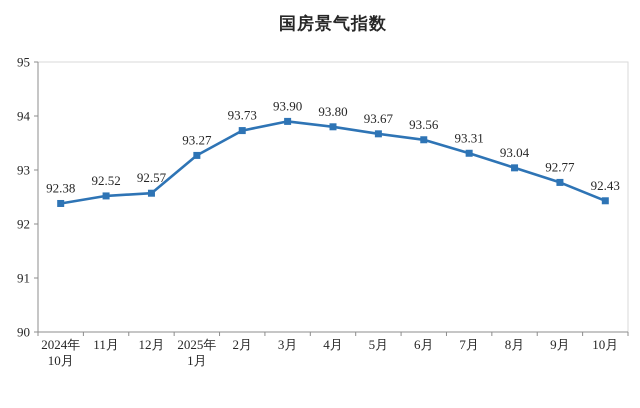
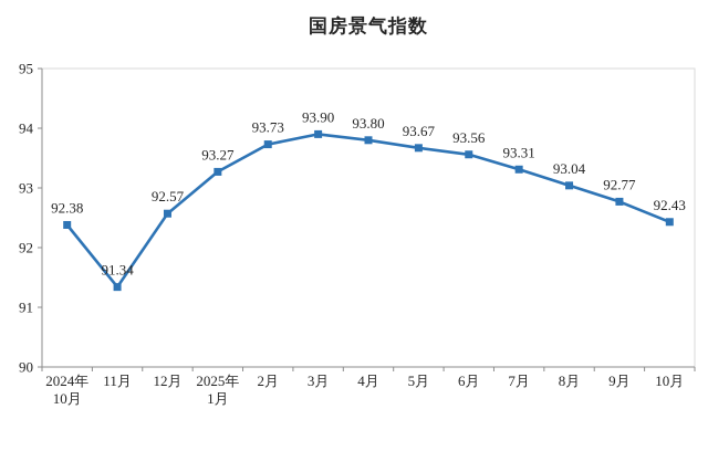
11月: 92.52 -> 91.34
